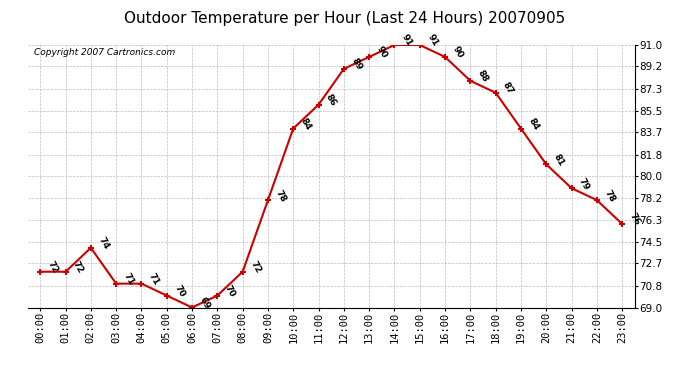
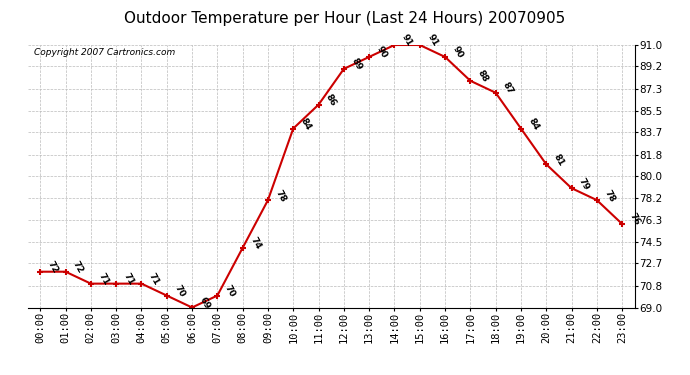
02:00: 74 -> 71
08:00: 72 -> 74
